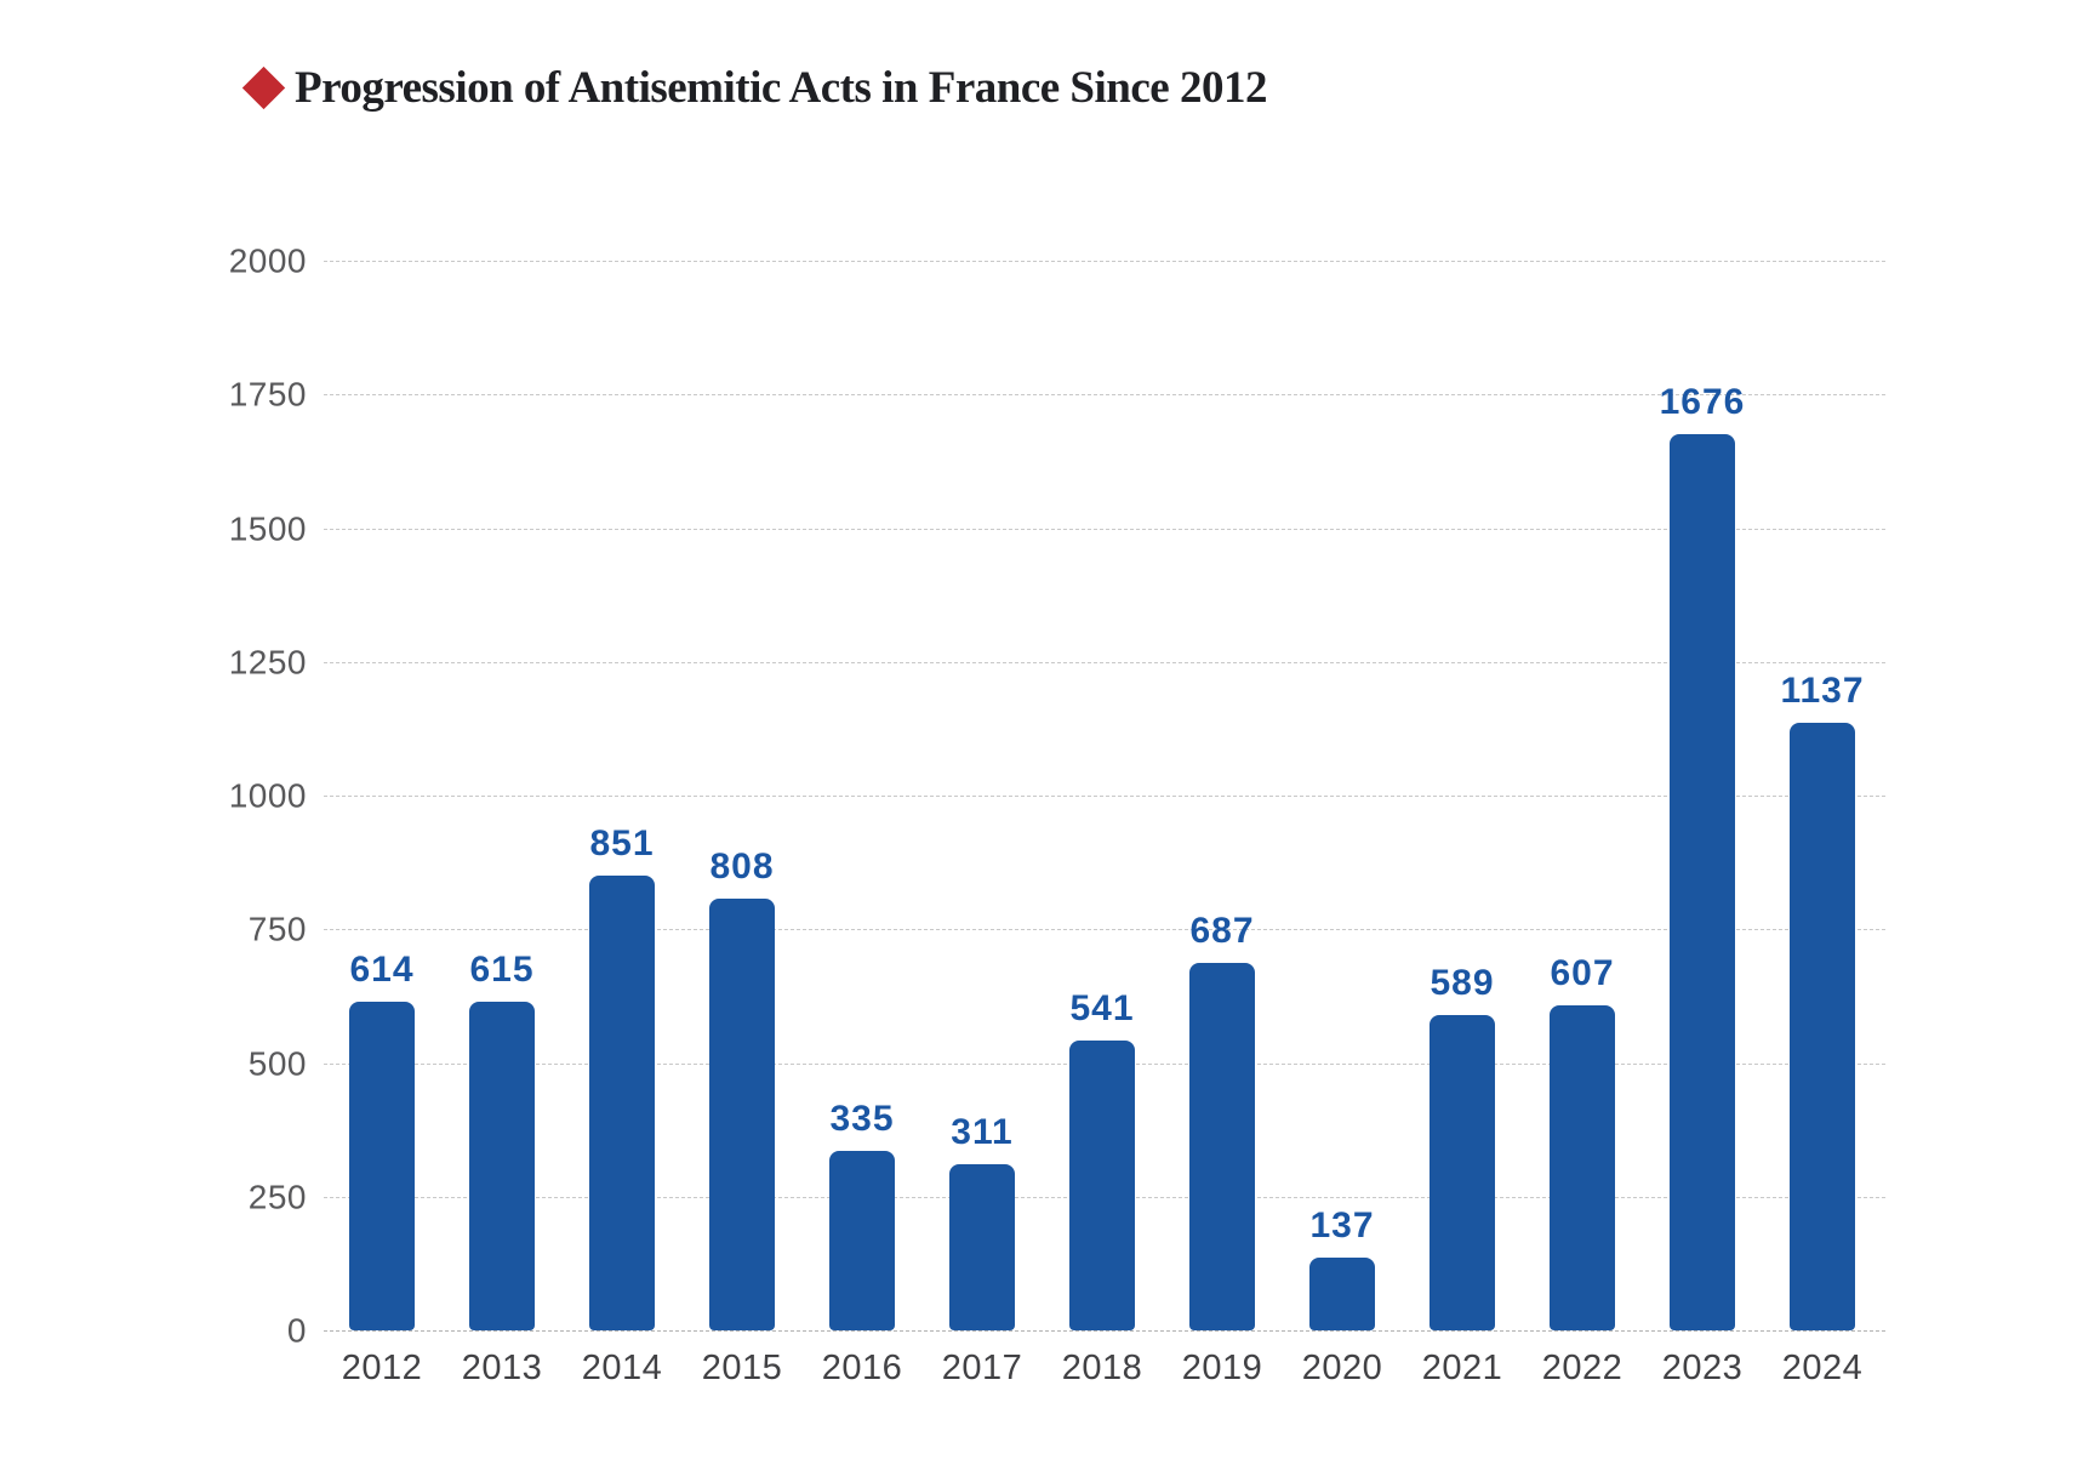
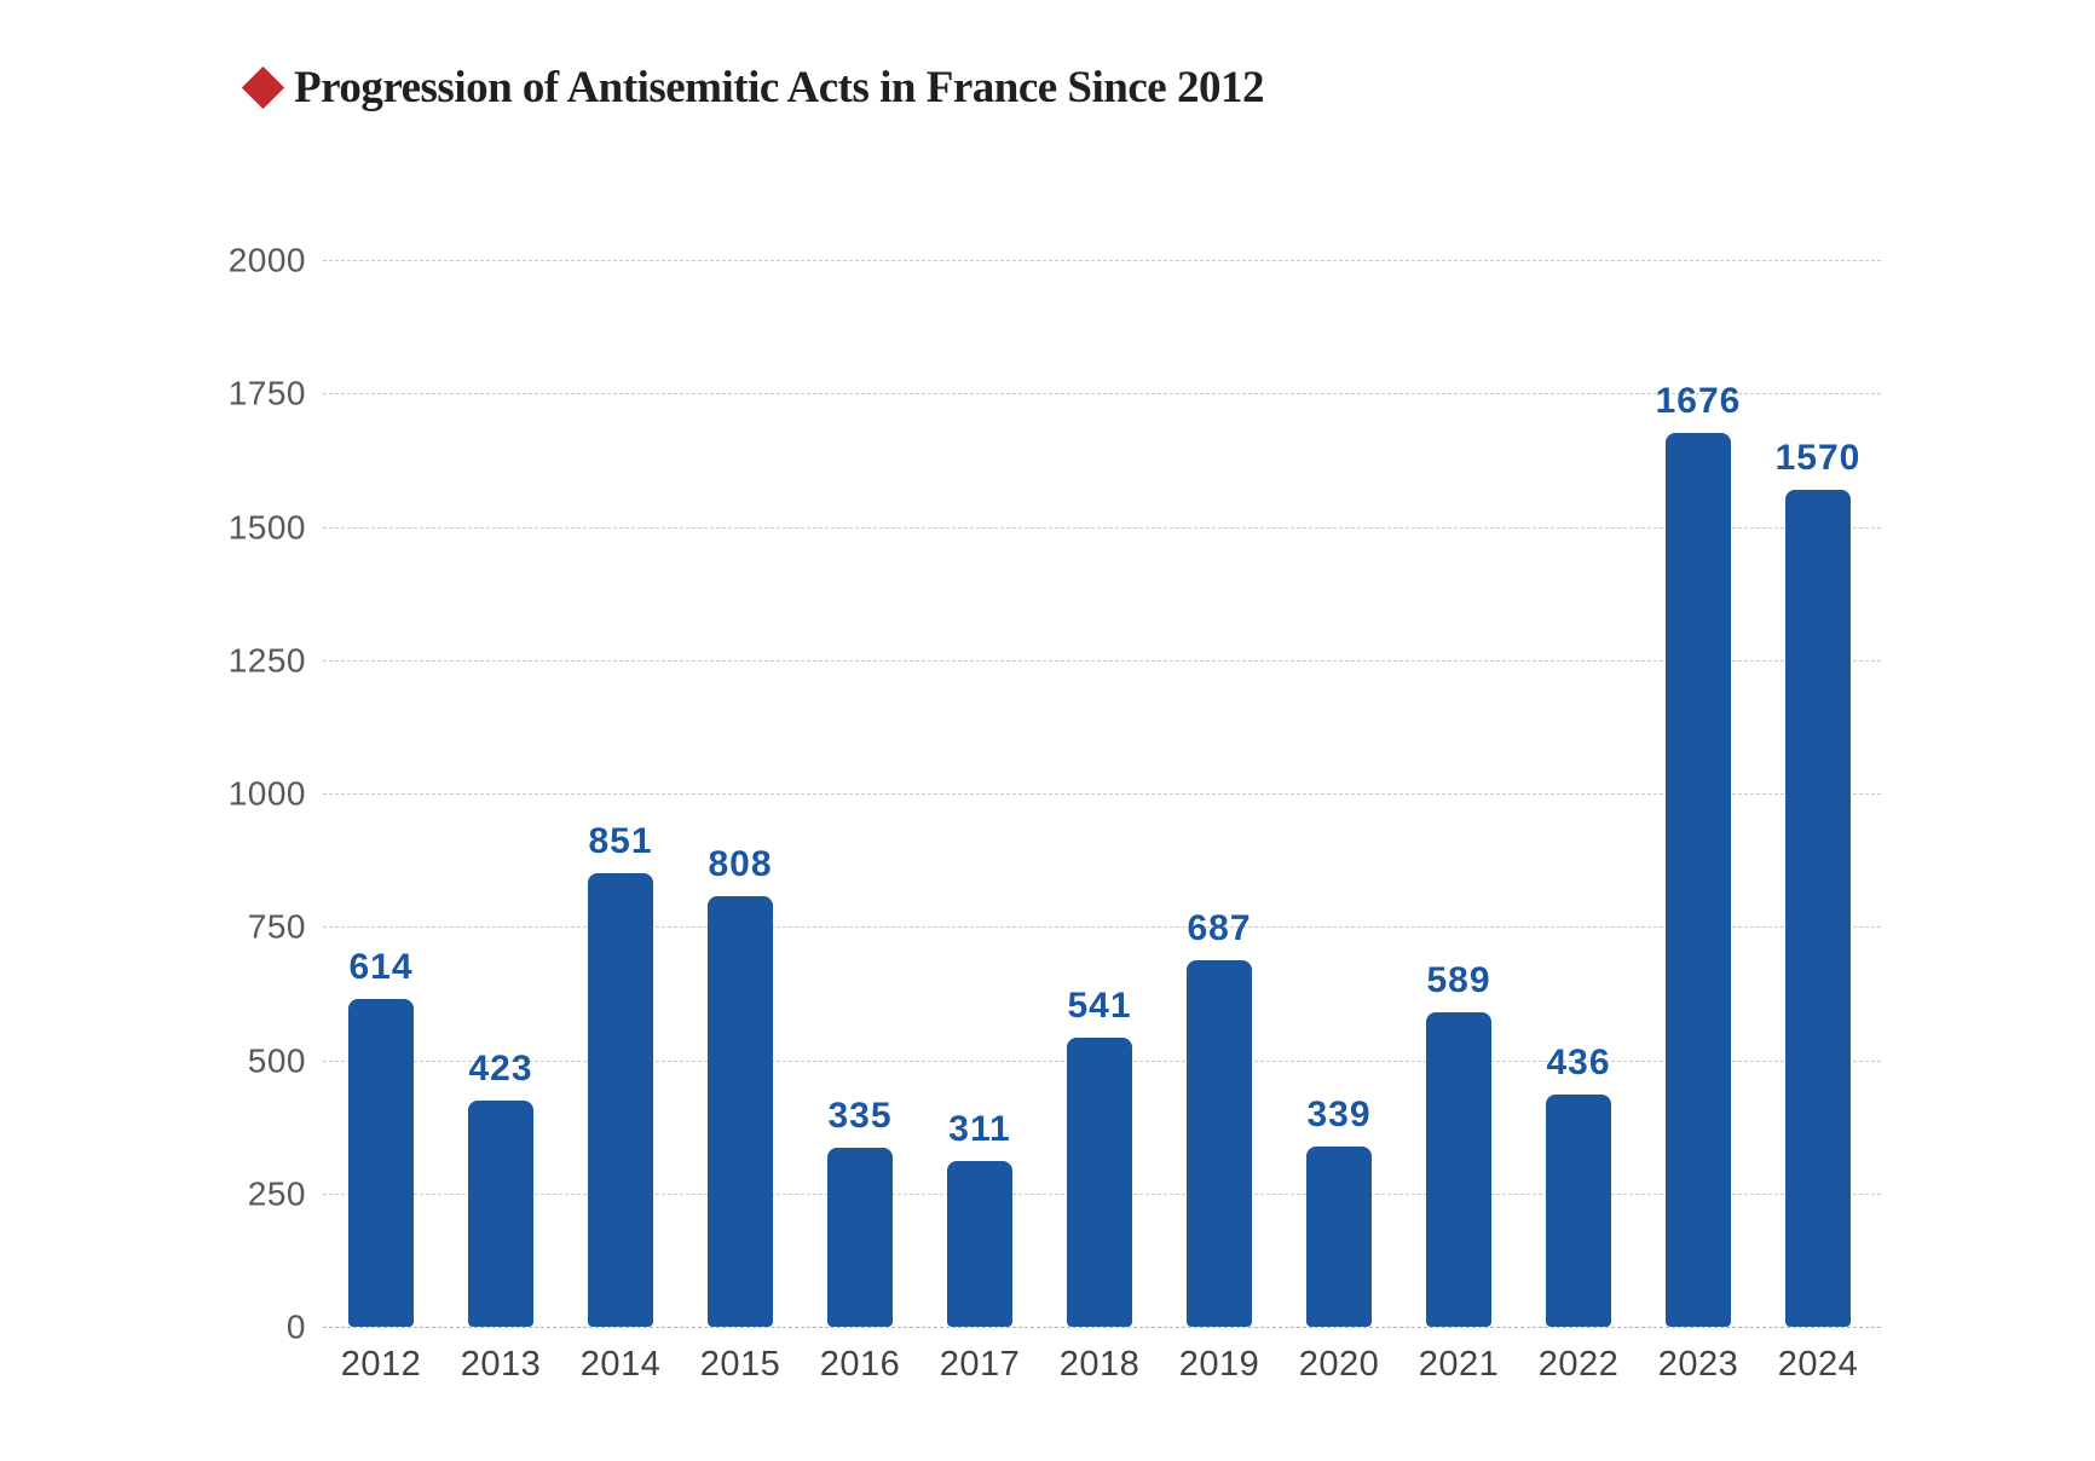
2013: 615 -> 423
2020: 137 -> 339
2022: 607 -> 436
2024: 1137 -> 1570
